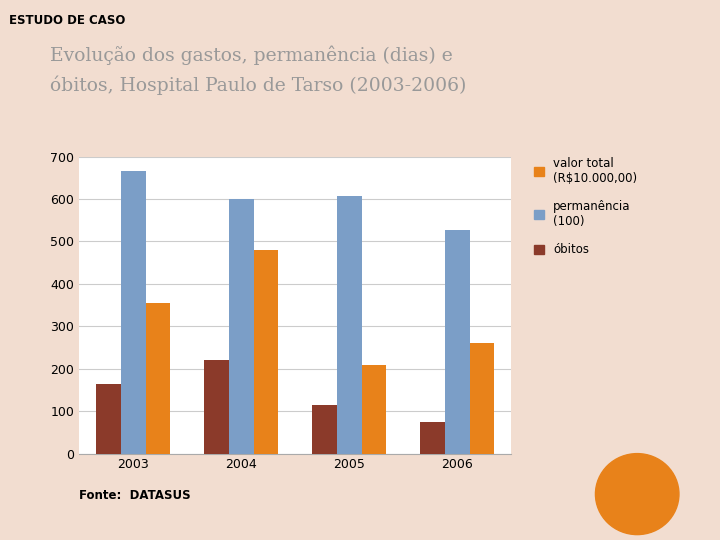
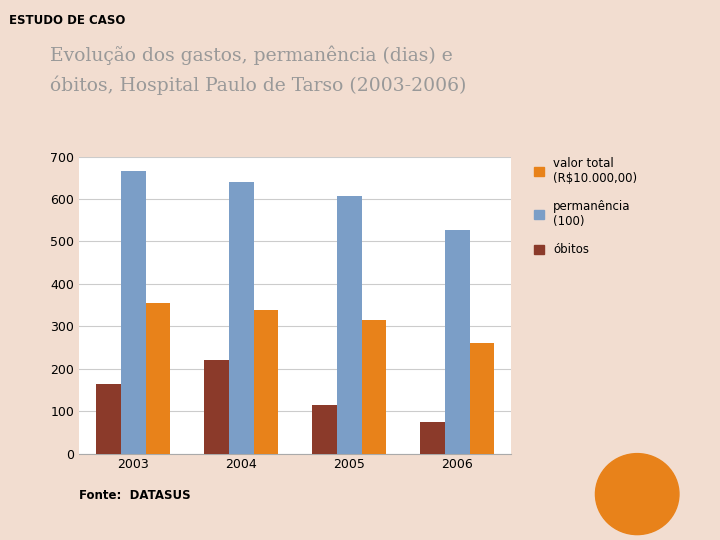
permanência (100)/2004: 600 -> 640
valor total (R$10.000,00)/2004: 480 -> 338
valor total (R$10.000,00)/2005: 210 -> 315
